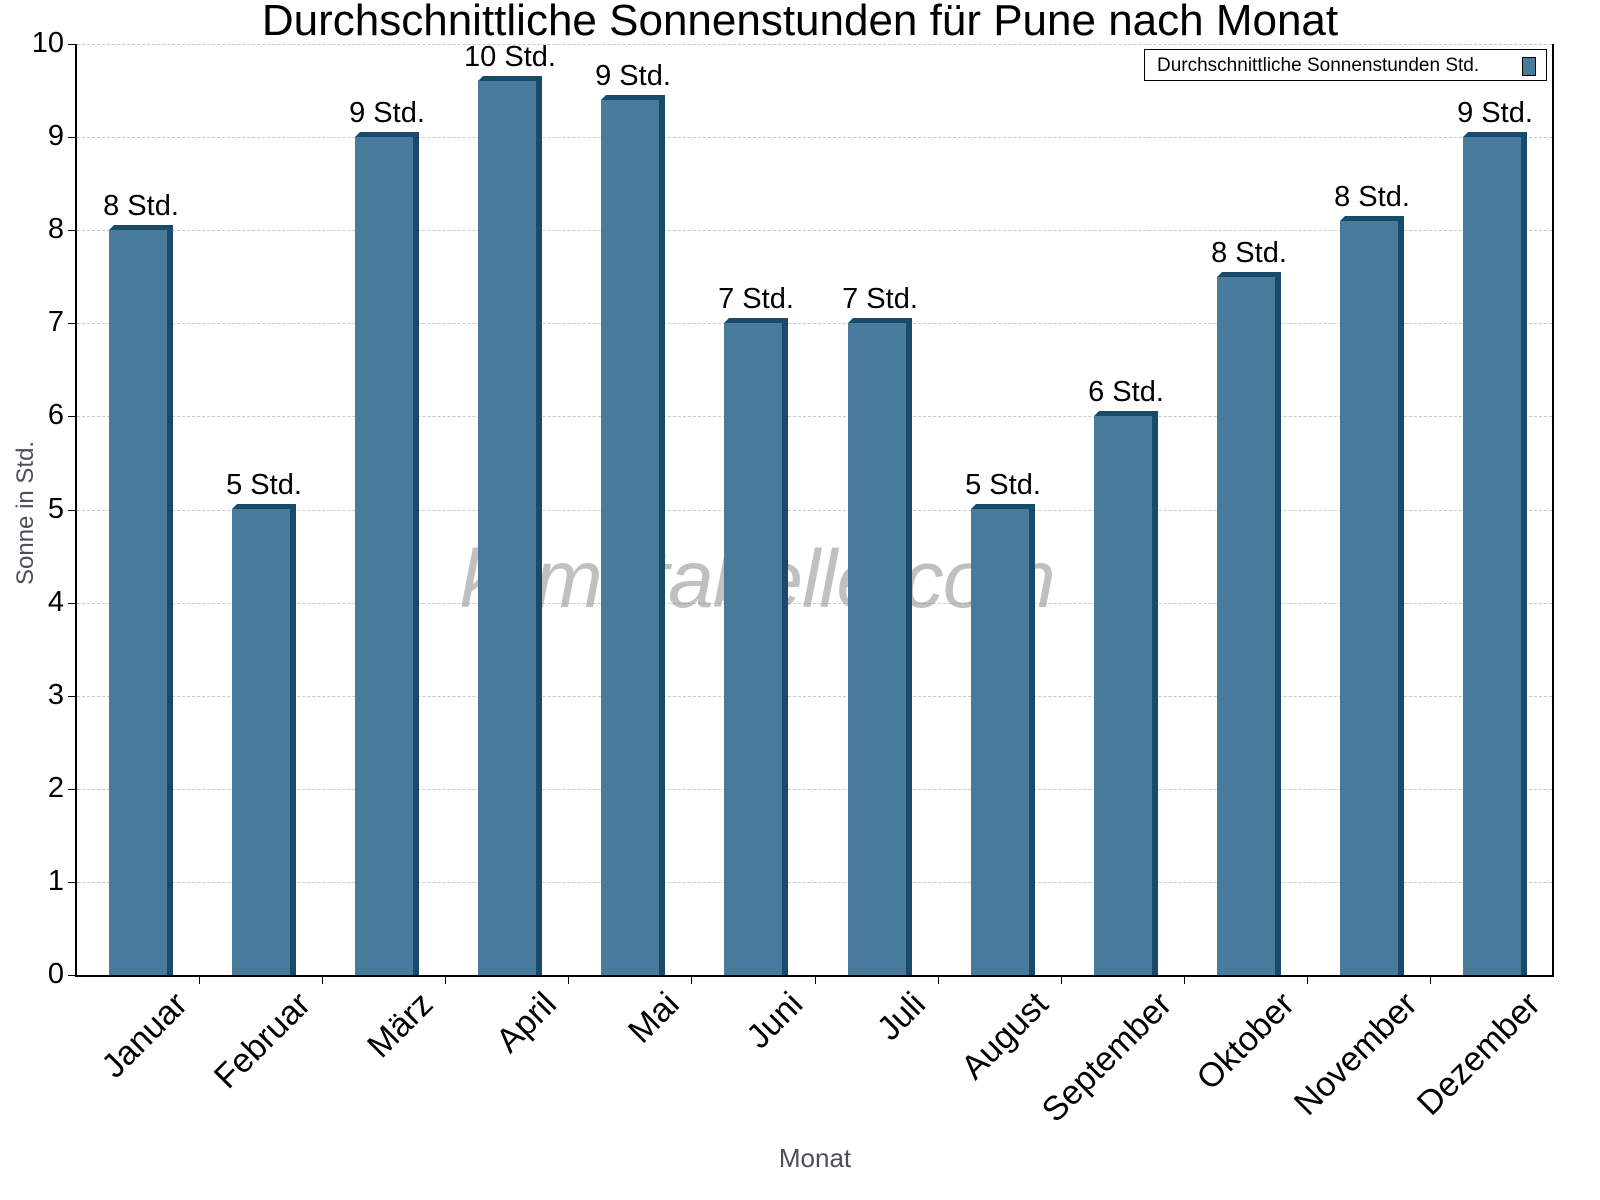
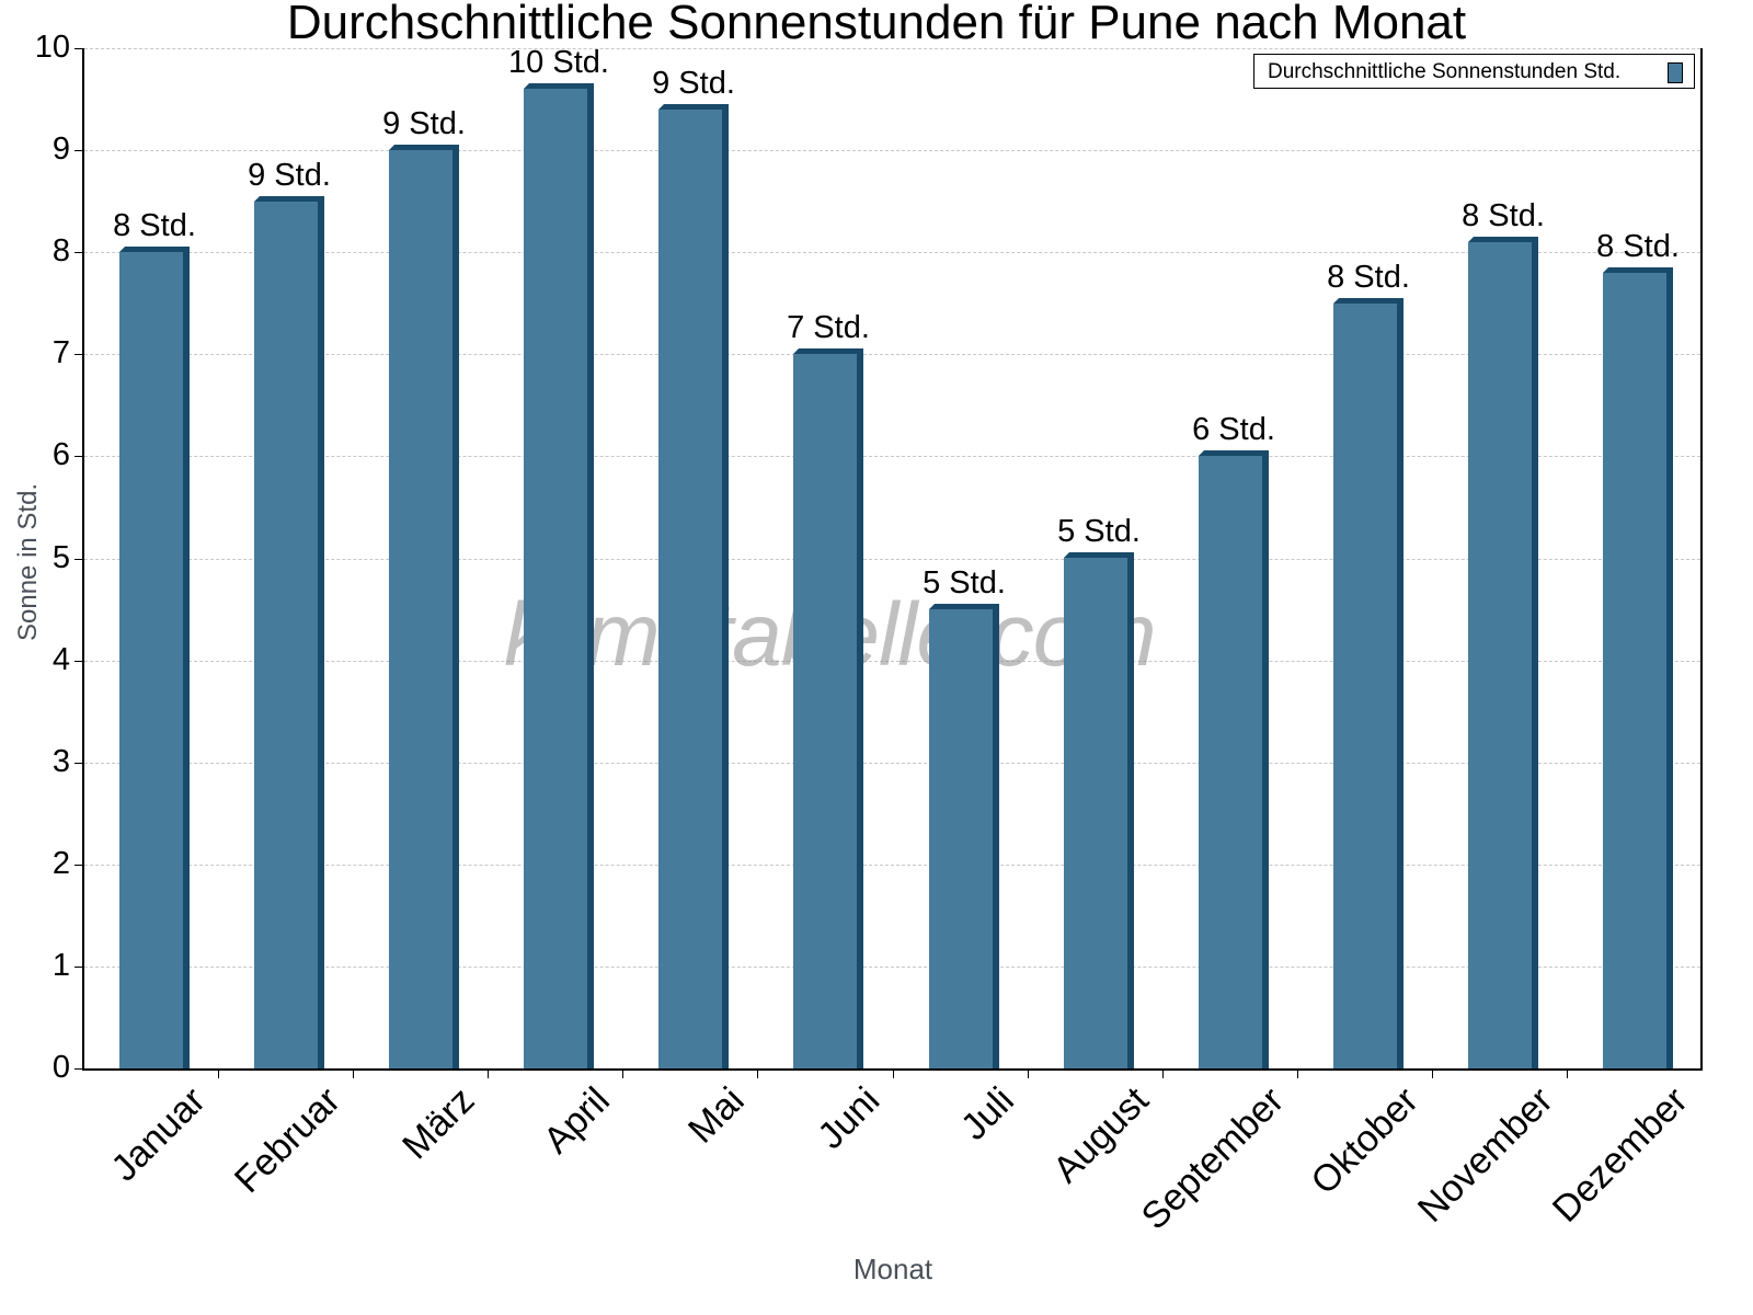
Februar: 5 -> 9
Juli: 7 -> 5
Dezember: 9 -> 8
